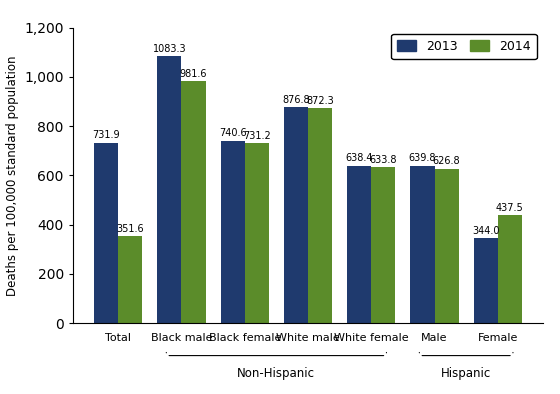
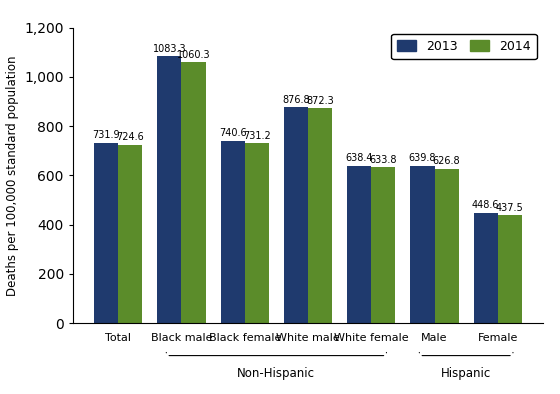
2014/Total: 351.6 -> 724.6
2014/Black male: 981.6 -> 1060.3
2013/Female: 344.0 -> 448.6
